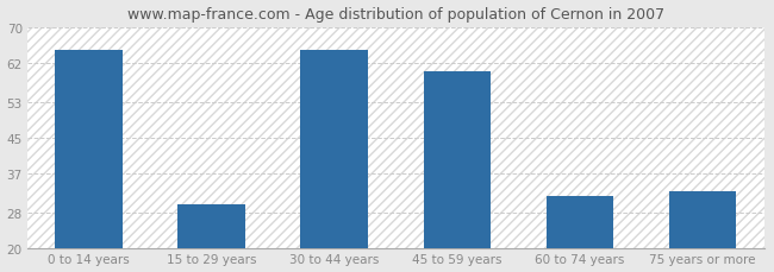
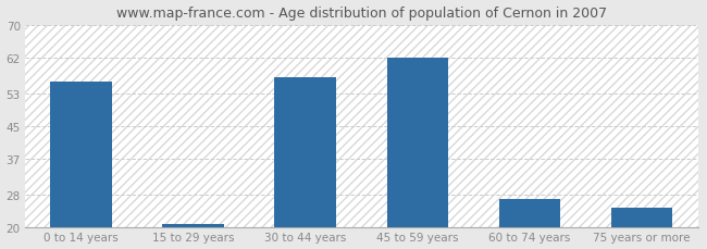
0 to 14 years: 65 -> 56
15 to 29 years: 30 -> 21
30 to 44 years: 65 -> 57
45 to 59 years: 60 -> 62
60 to 74 years: 32 -> 27
75 years or more: 33 -> 25
